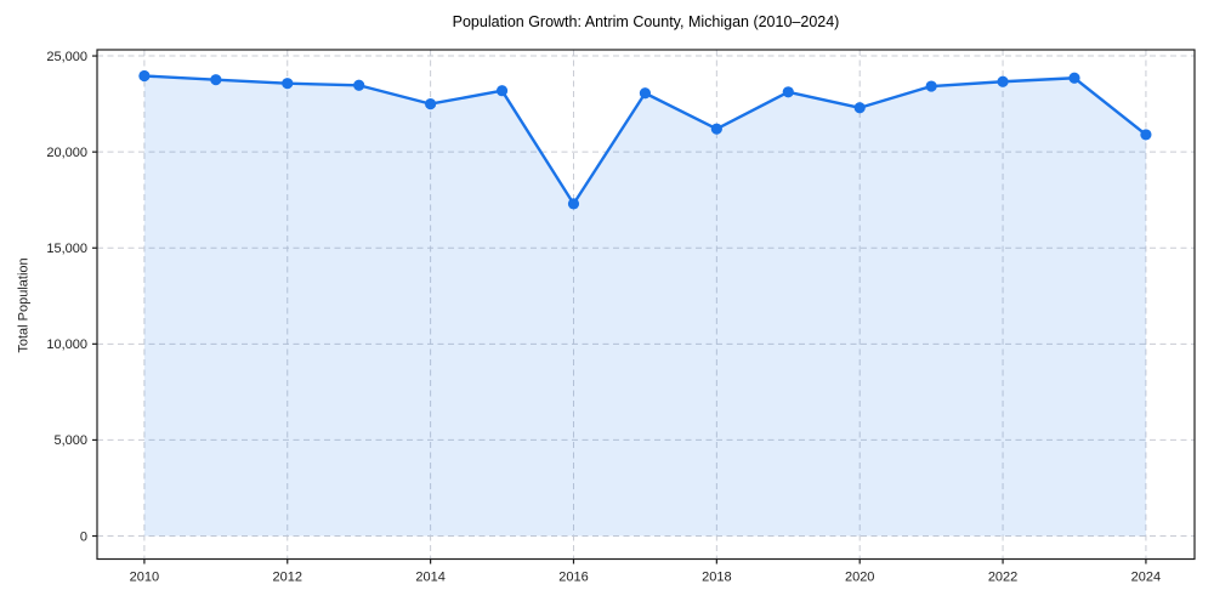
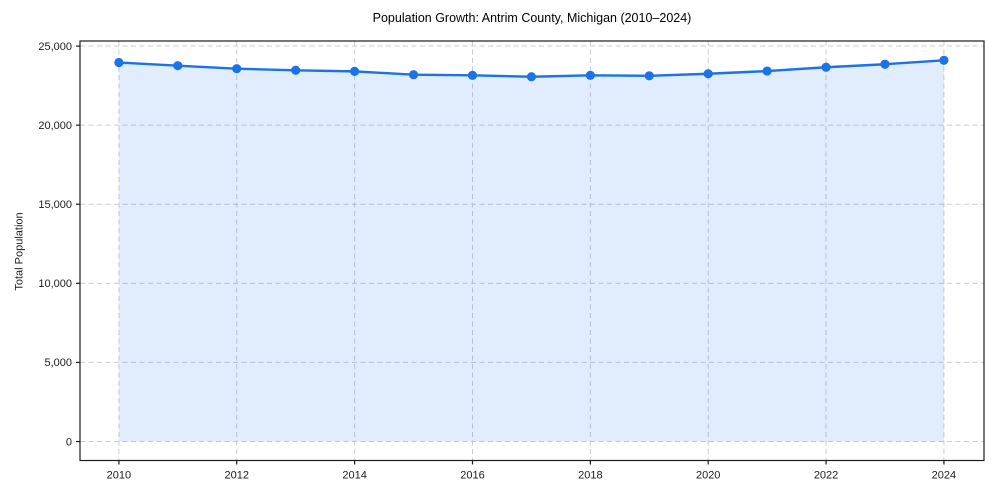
2014: 22500 -> 23400
2016: 17300 -> 23200
2018: 21200 -> 23200
2020: 22300 -> 23200
2024: 20900 -> 24100
